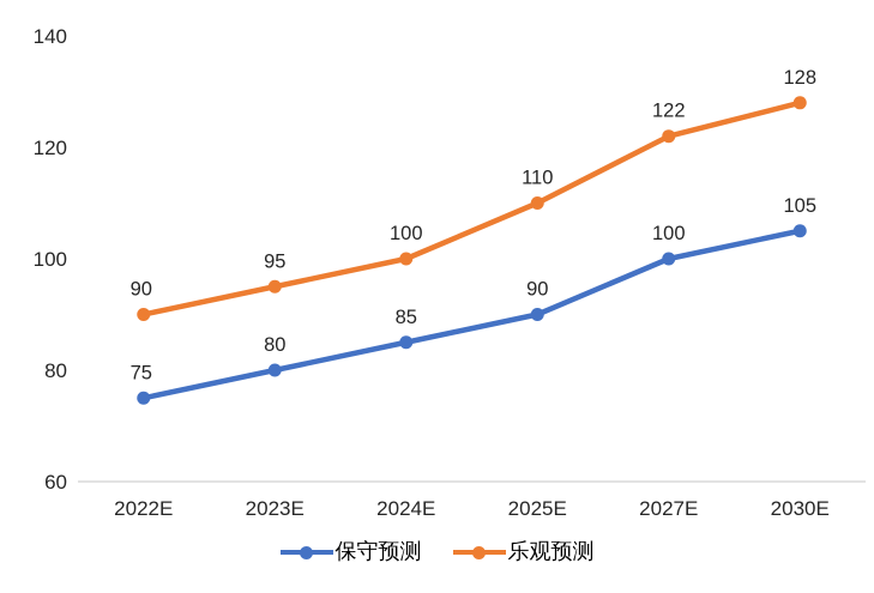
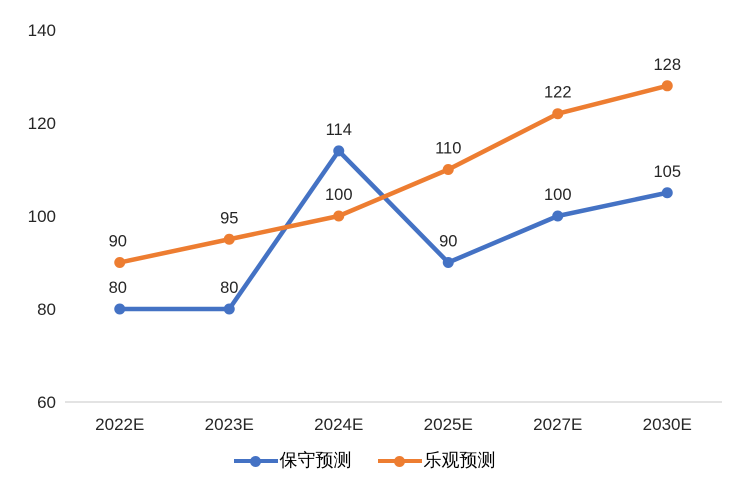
保守预测/2022E: 75 -> 80
保守预测/2024E: 85 -> 114
